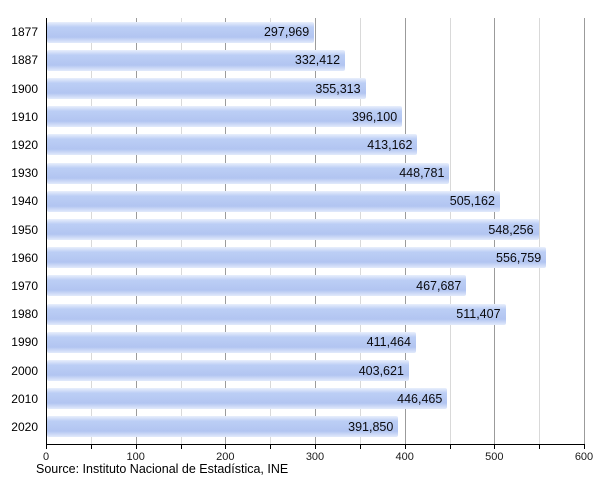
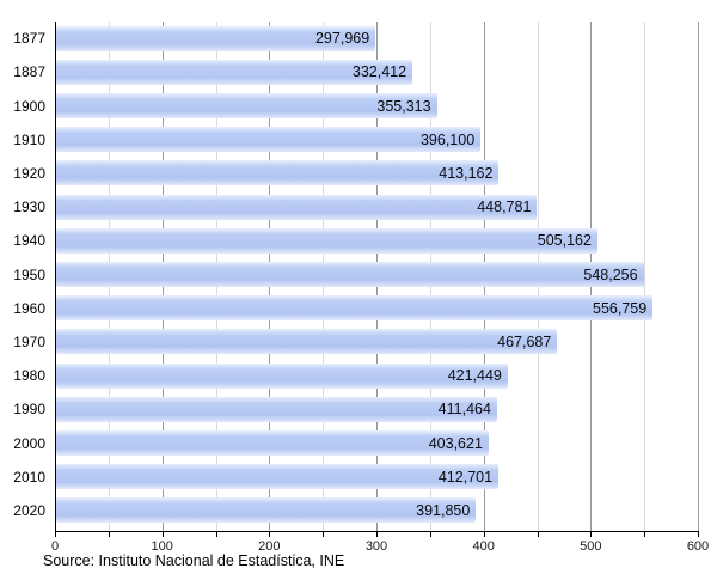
1980: 511,407 -> 421,449
2010: 446,465 -> 412,701
